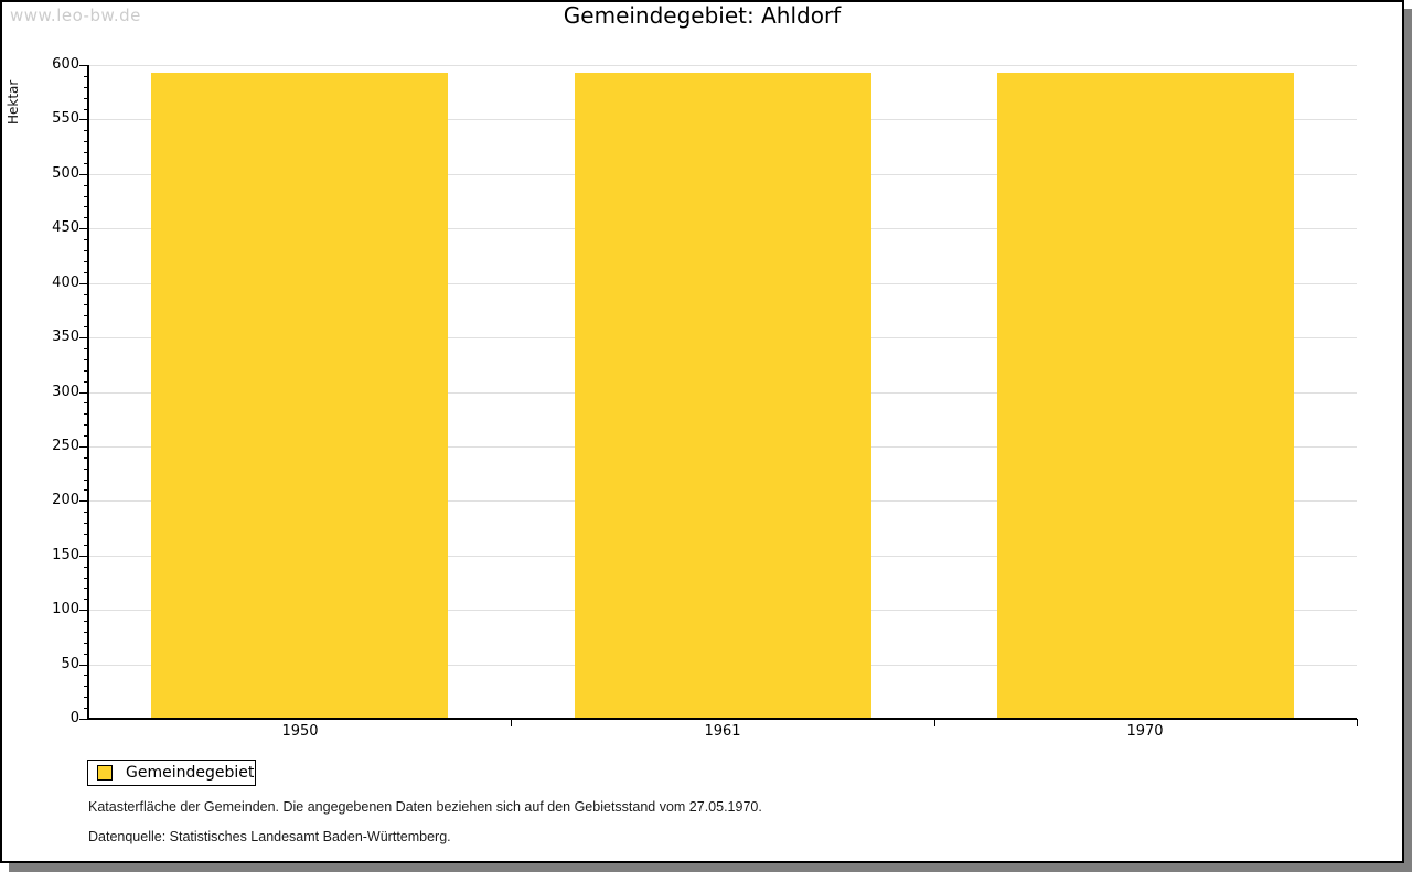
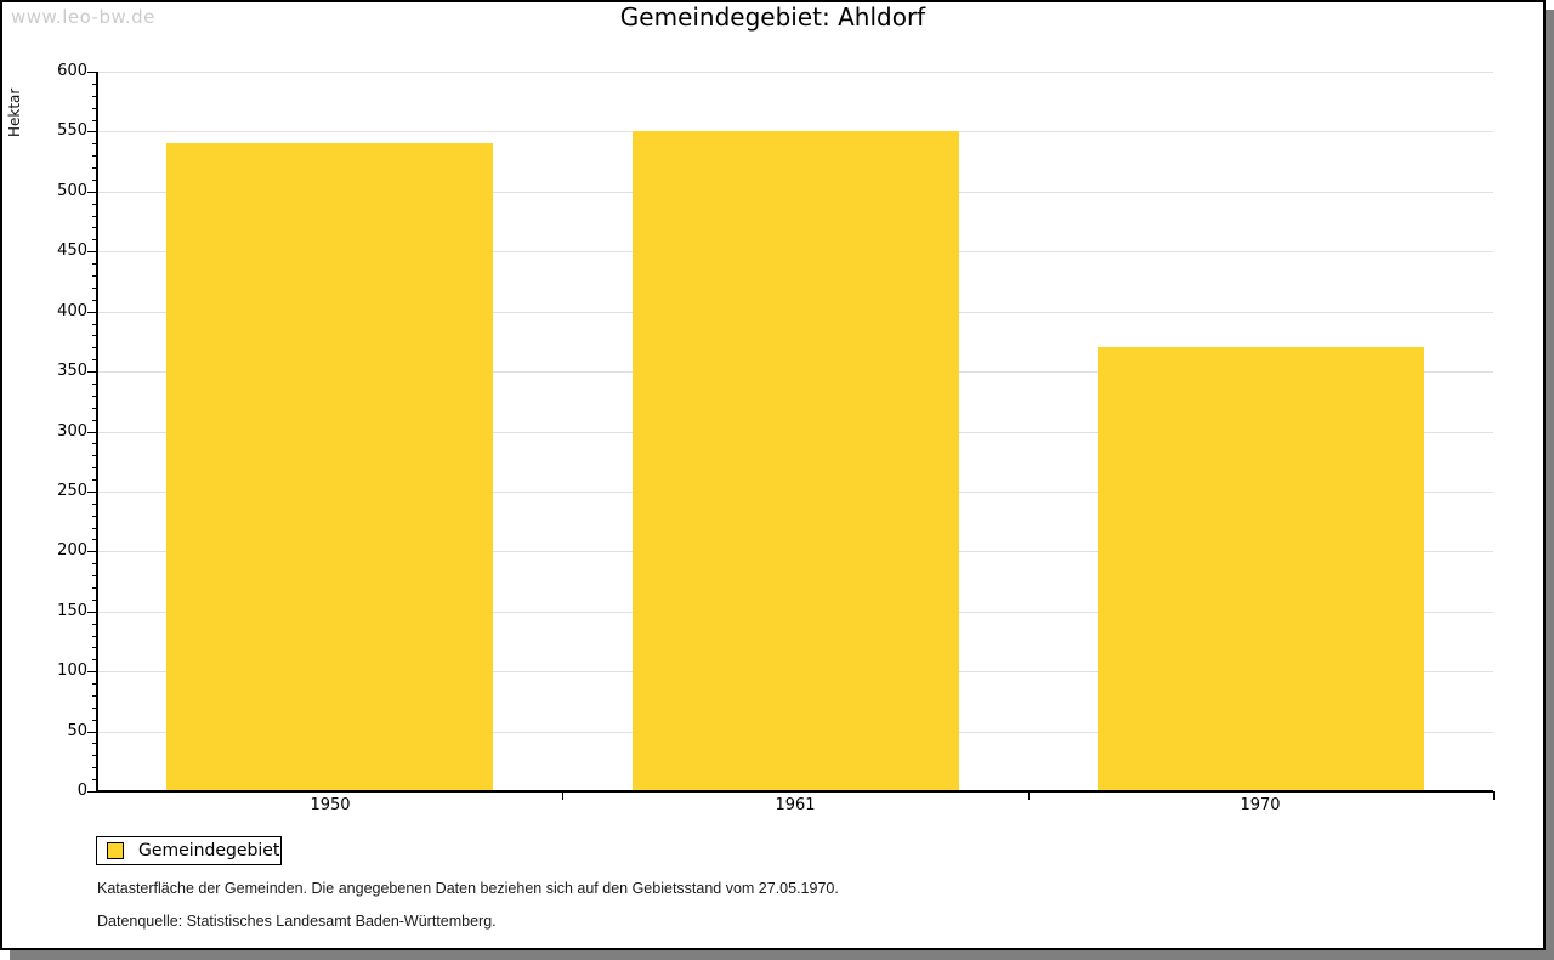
1950: 590 -> 540
1961: 590 -> 550
1970: 590 -> 370
